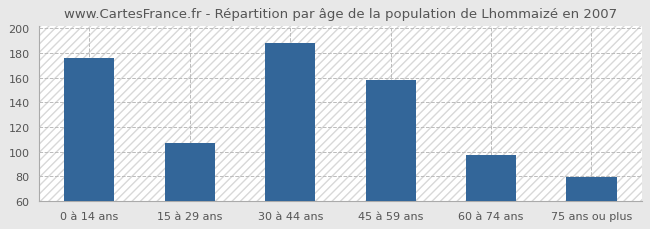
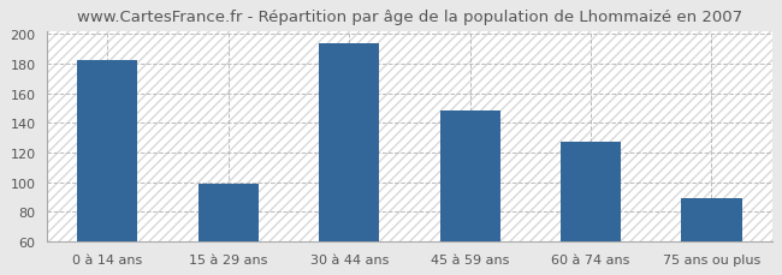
0 à 14 ans: 176 -> 182
15 à 29 ans: 107 -> 99
30 à 44 ans: 188 -> 194
45 à 59 ans: 158 -> 148
60 à 74 ans: 97 -> 127
75 ans ou plus: 79 -> 89
